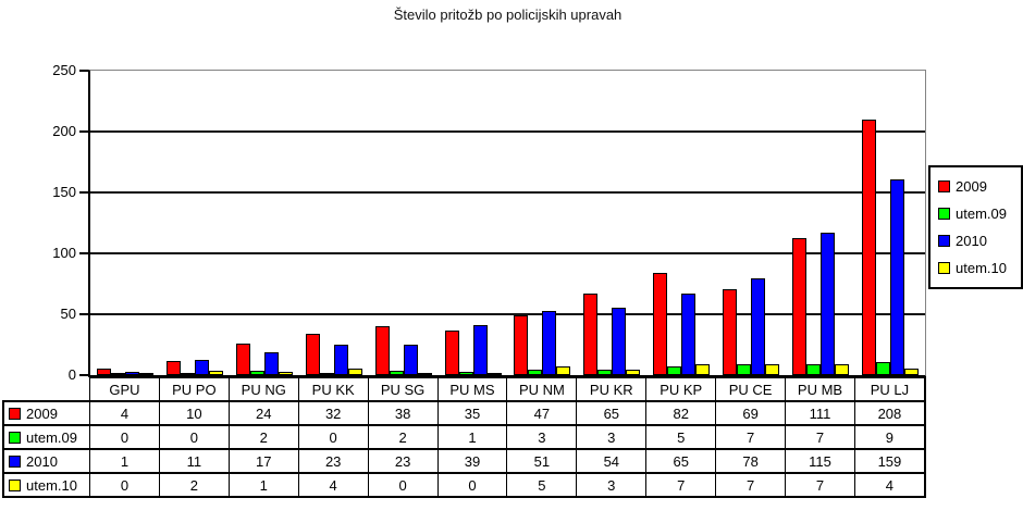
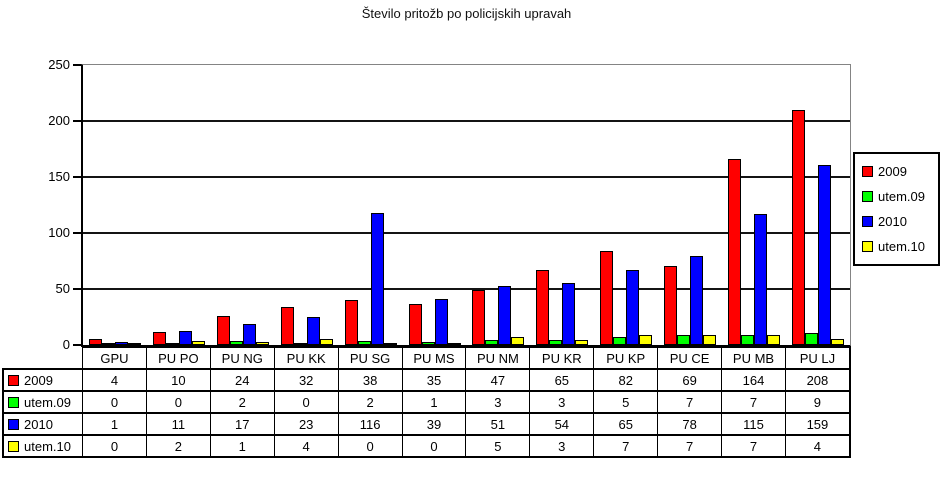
2010/PU SG: 23 -> 116
2009/PU MB: 111 -> 164
